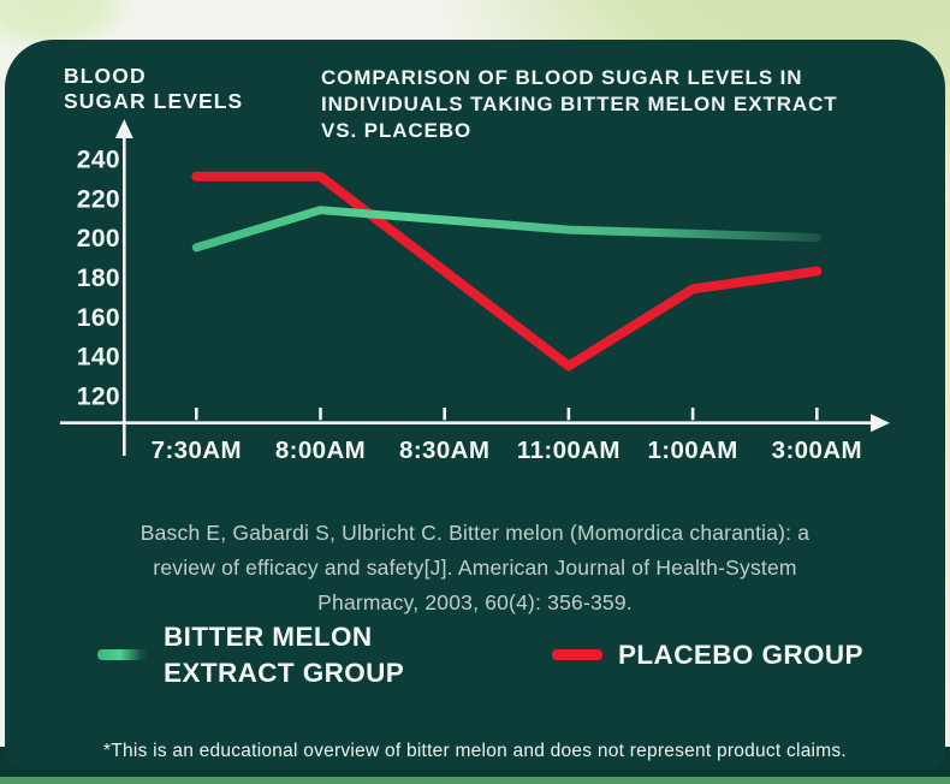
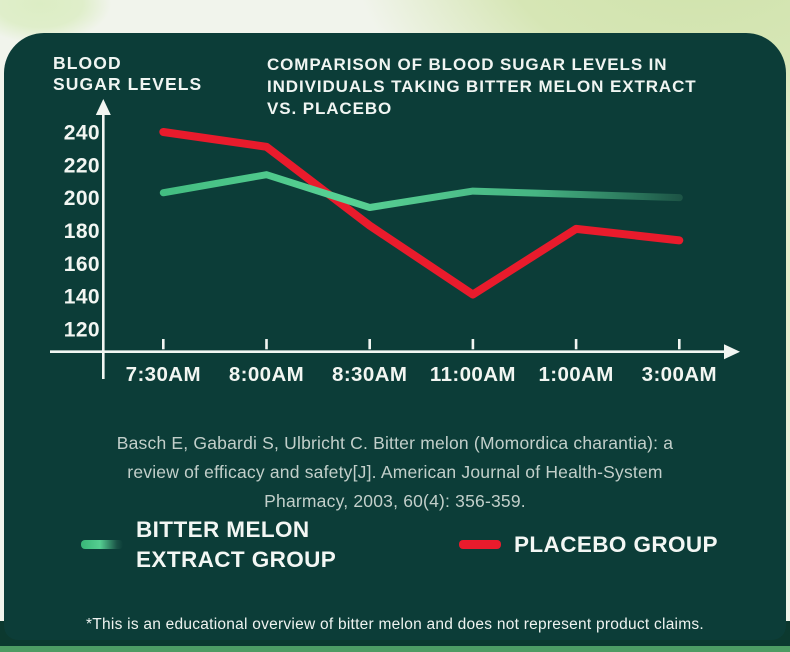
BITTER MELON EXTRACT GROUP/7:30AM: 195 -> 203
PLACEBO GROUP/7:30AM: 231 -> 240
BITTER MELON EXTRACT GROUP/8:30AM: 209 -> 194
PLACEBO GROUP/11:00AM: 135 -> 141
PLACEBO GROUP/1:00AM: 174 -> 181
PLACEBO GROUP/3:00AM: 183 -> 174
